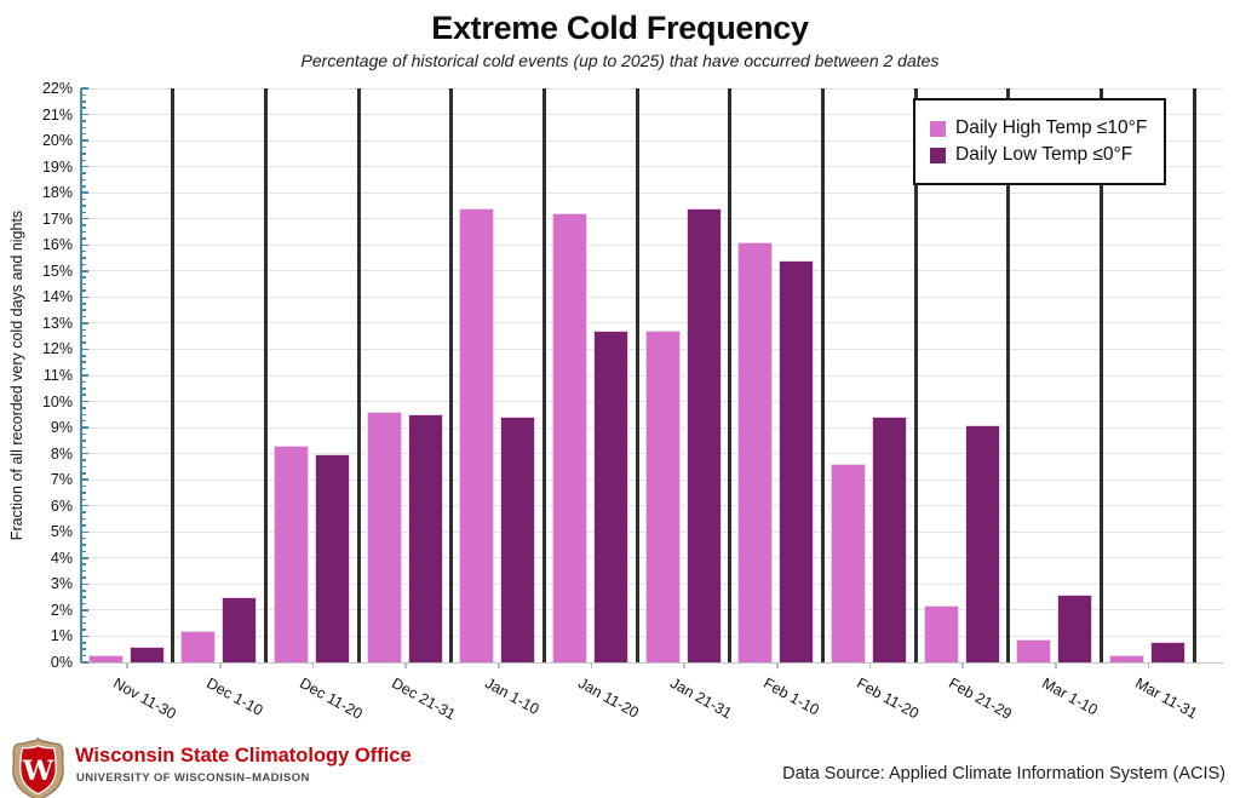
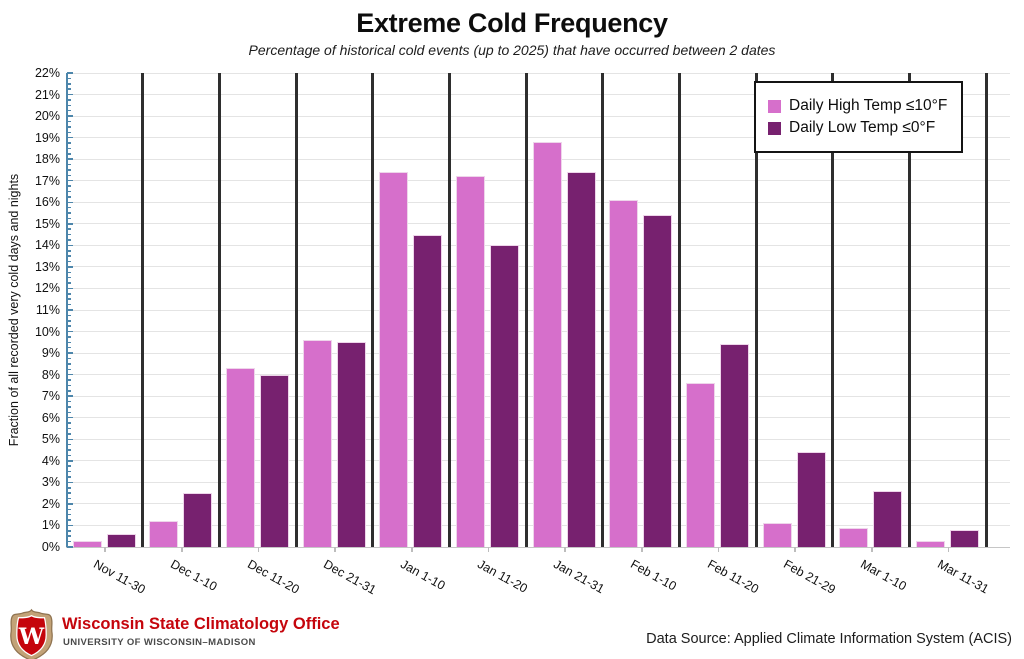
Daily Low Temp ≤0°F/Jan 1-10: 9.4% -> 14.5%
Daily Low Temp ≤0°F/Jan 11-20: 12.7% -> 14.0%
Daily High Temp ≤10°F/Jan 21-31: 12.7% -> 18.8%
Daily High Temp ≤10°F/Feb 21-29: 2.2% -> 1.1%
Daily Low Temp ≤0°F/Feb 21-29: 9.1% -> 4.4%
